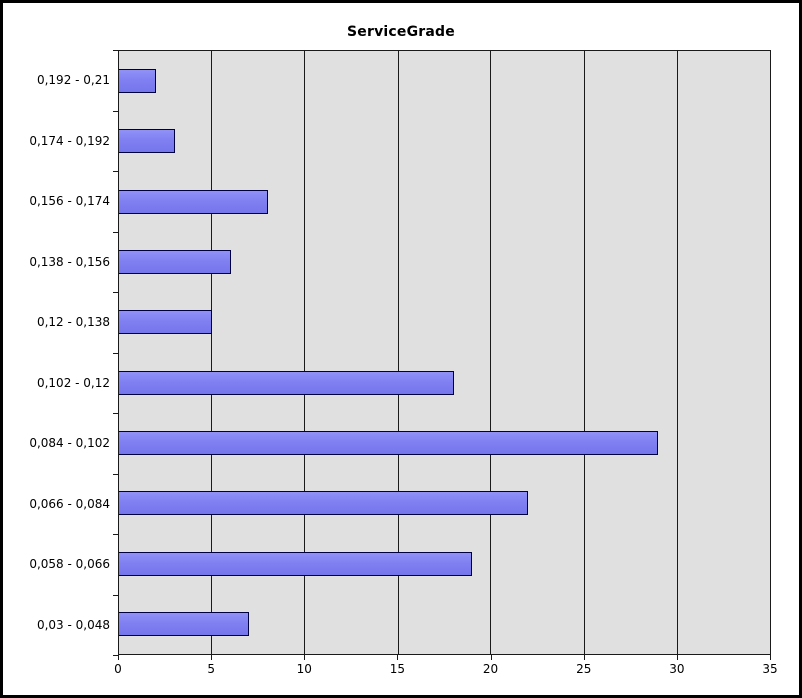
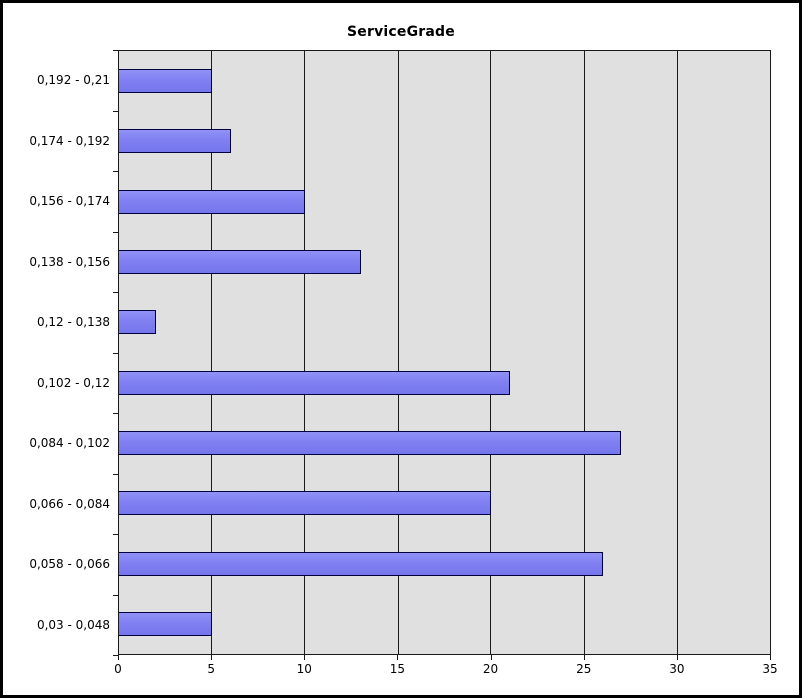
0,192 - 0,21: 2 -> 5
0,174 - 0,192: 3 -> 6
0,156 - 0,174: 8 -> 10
0,138 - 0,156: 6 -> 13
0,12 - 0,138: 5 -> 2
0,102 - 0,12: 18 -> 21
0,084 - 0,102: 29 -> 27
0,066 - 0,084: 22 -> 20
0,058 - 0,066: 19 -> 26
0,03 - 0,048: 7 -> 5
